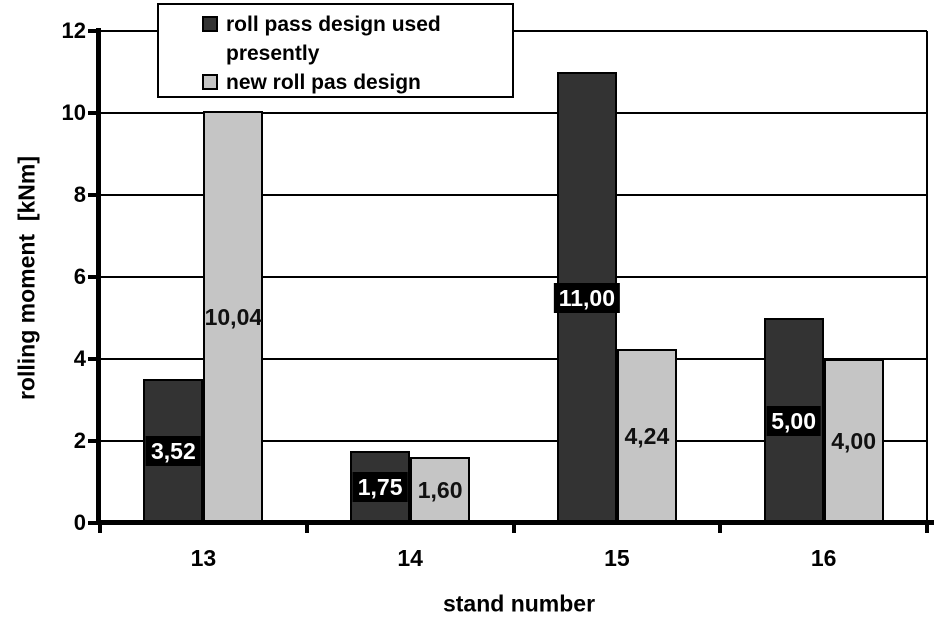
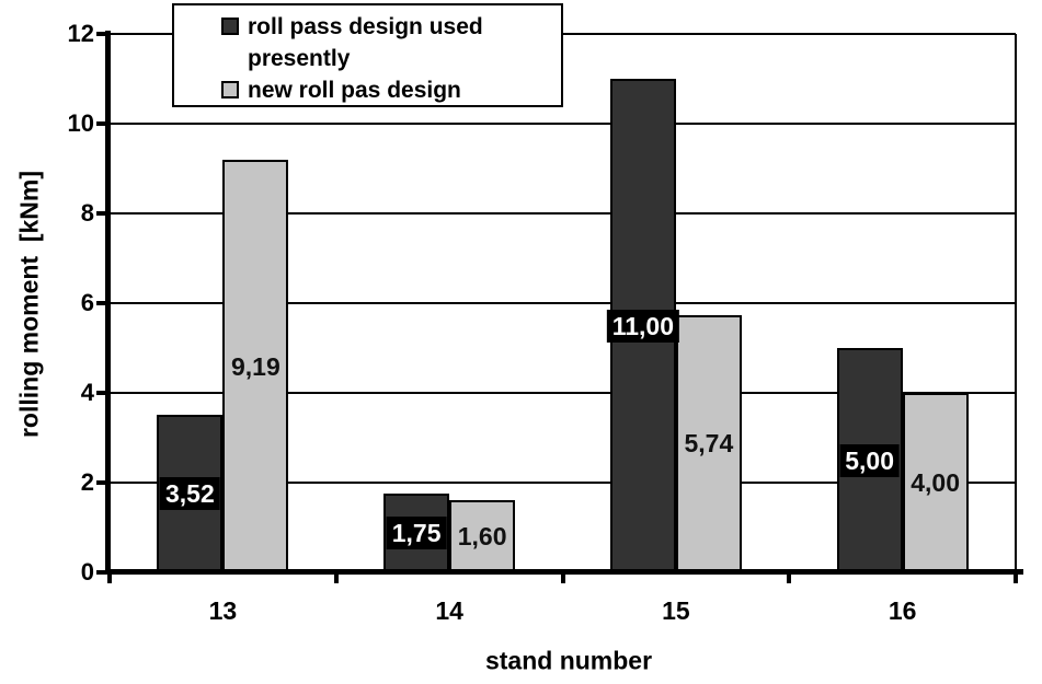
new roll pas design/13: 10,04 -> 9,19
new roll pas design/15: 4,24 -> 5,74
